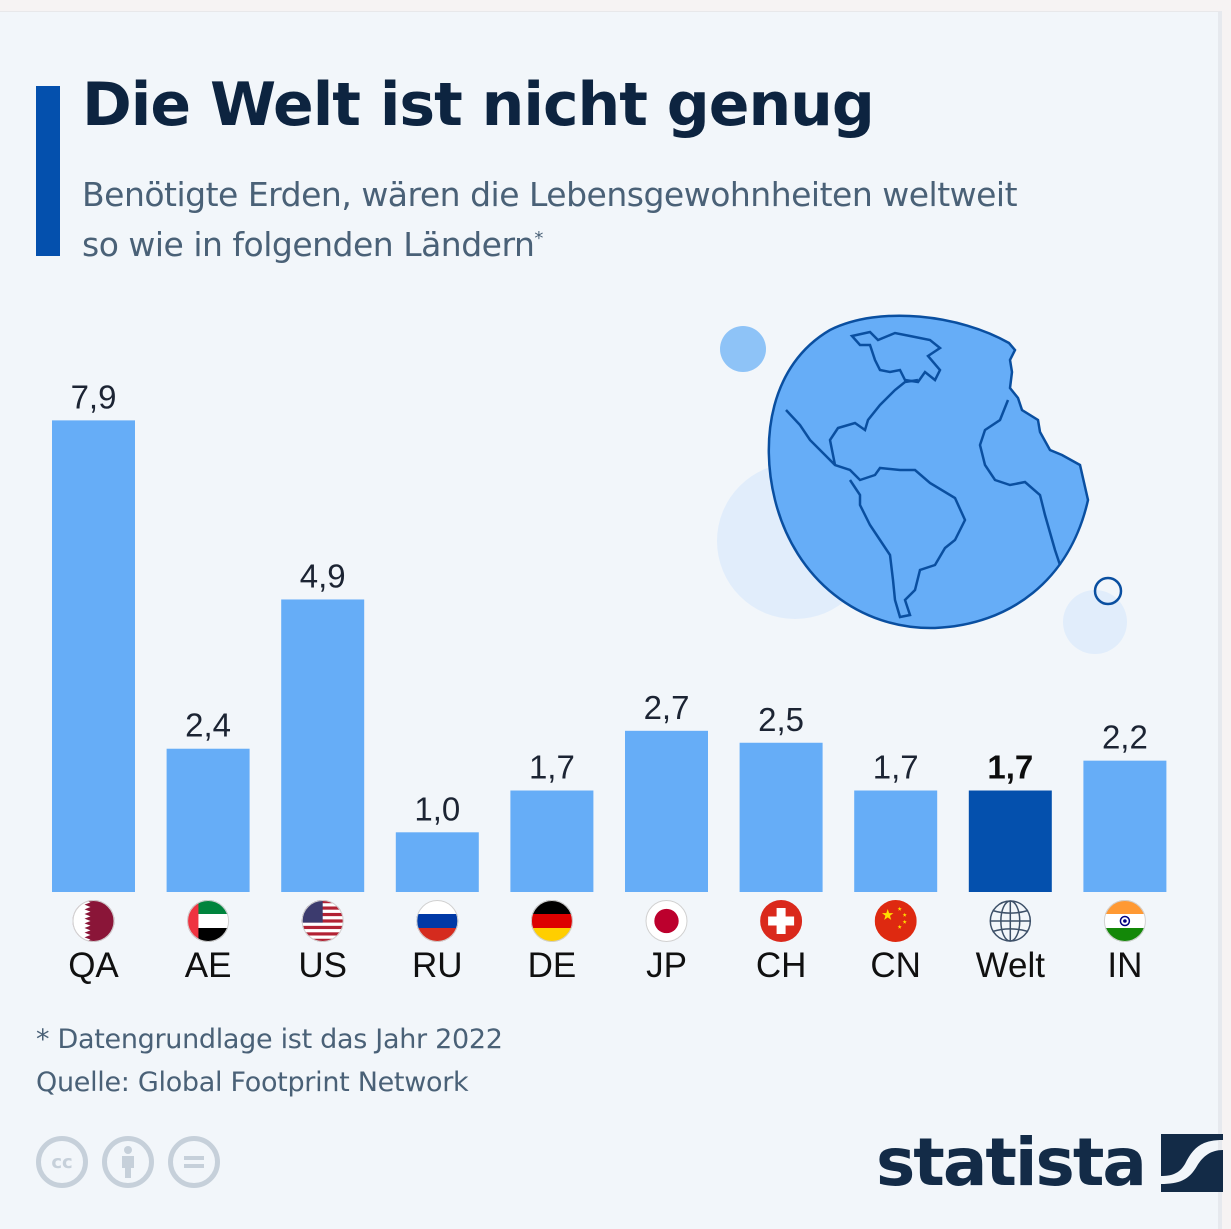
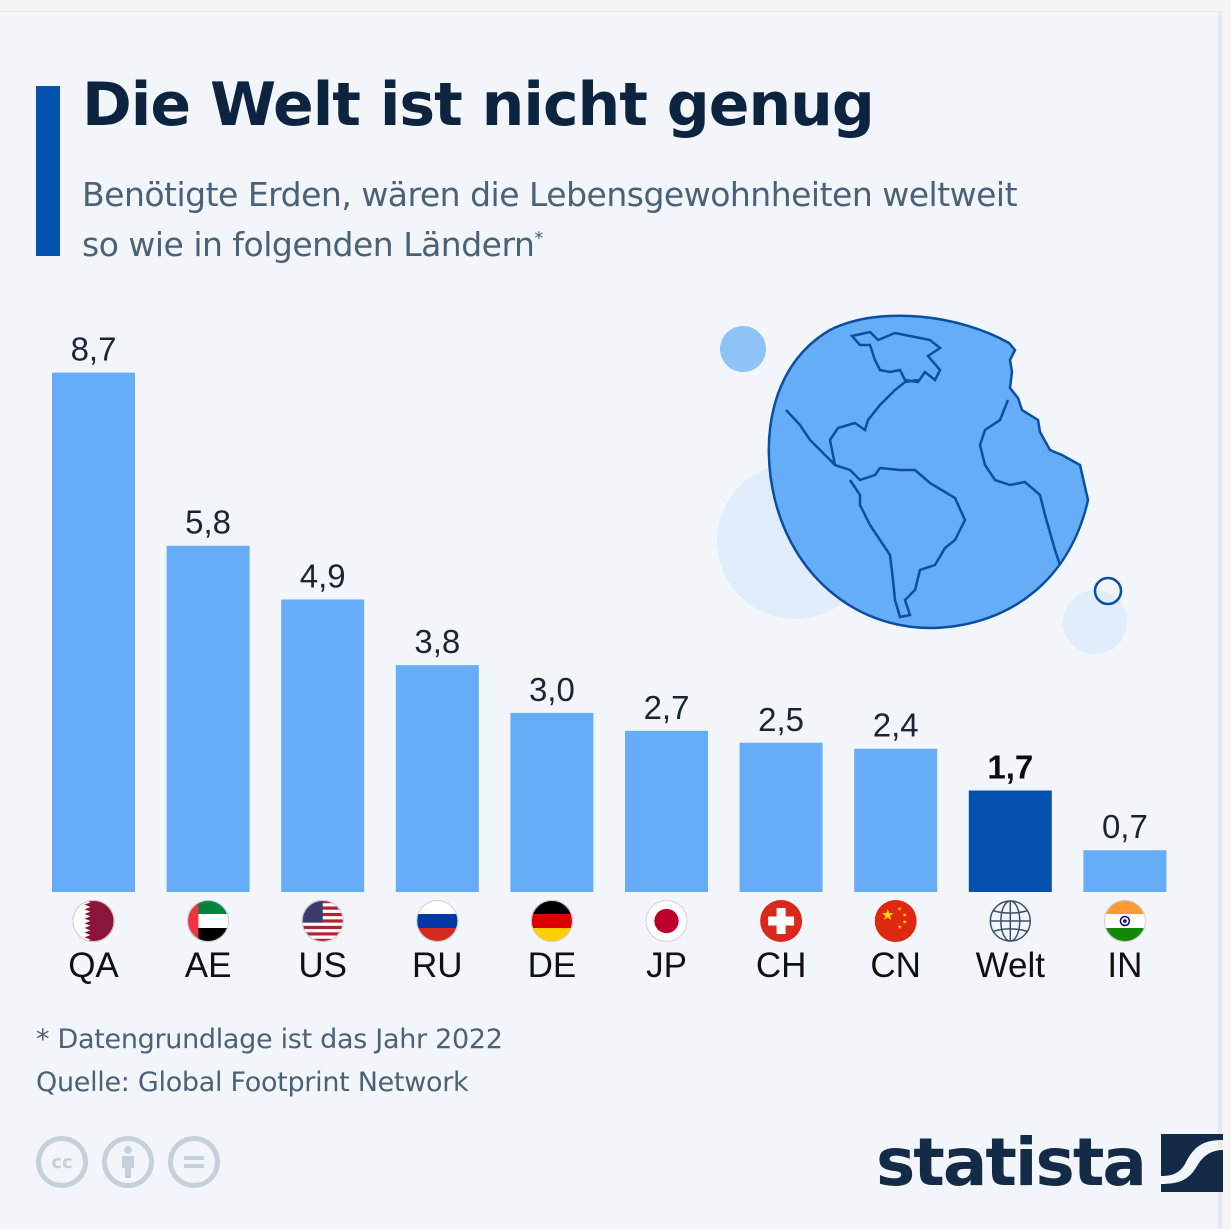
QA: 7,9 -> 8,7
AE: 2,4 -> 5,8
RU: 1,0 -> 3,8
DE: 1,7 -> 3,0
CN: 1,7 -> 2,4
IN: 2,2 -> 0,7
